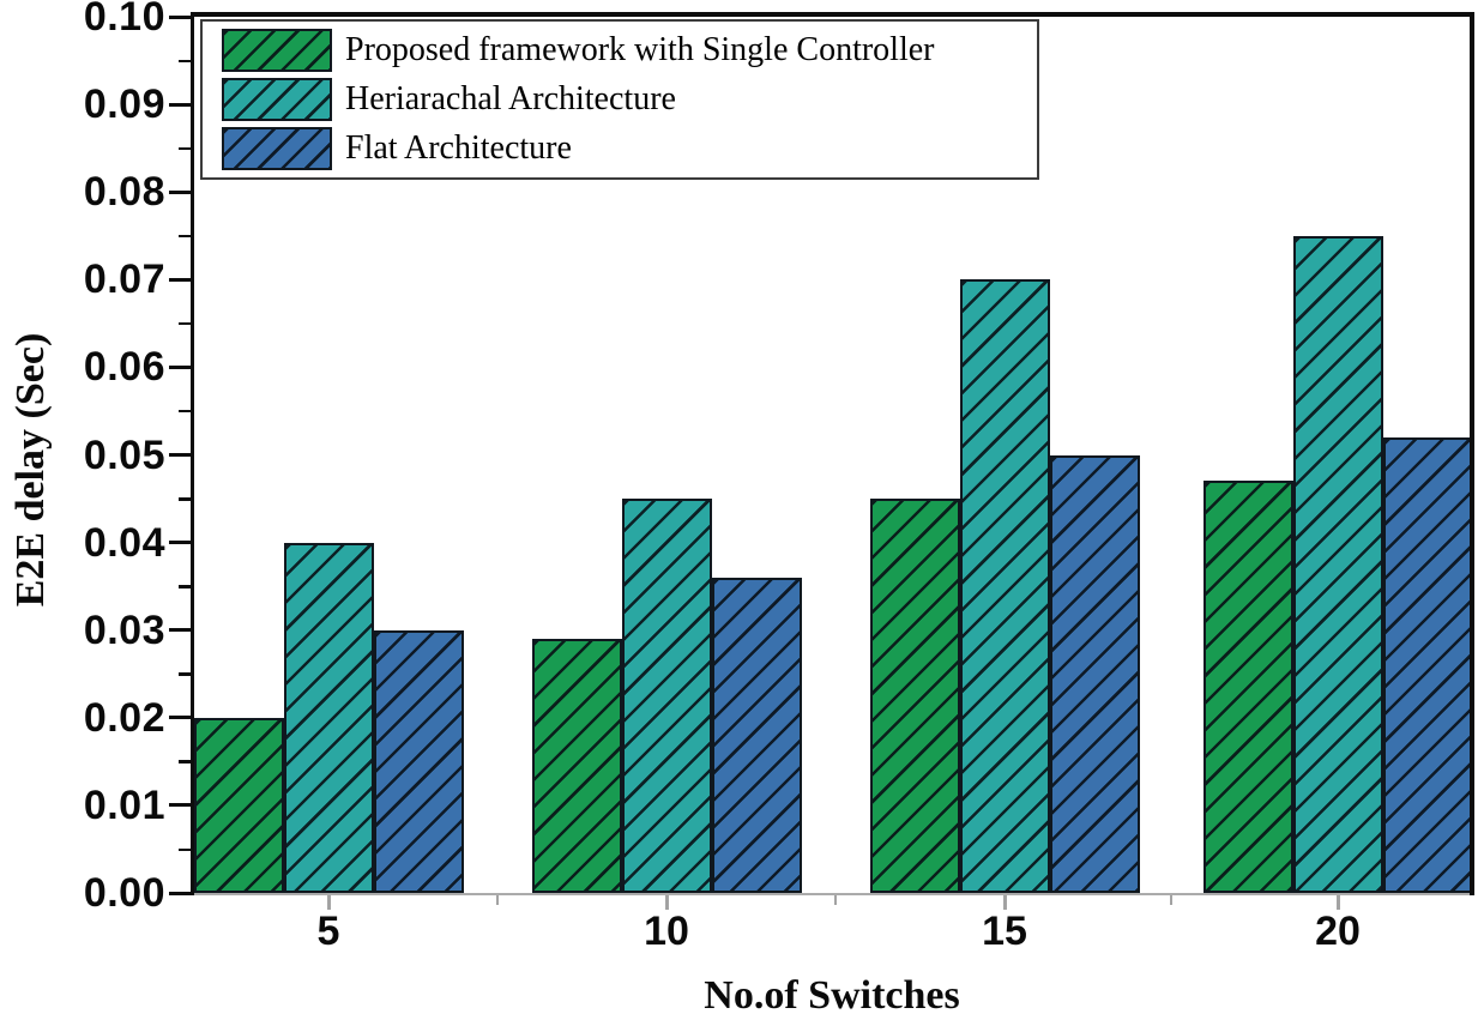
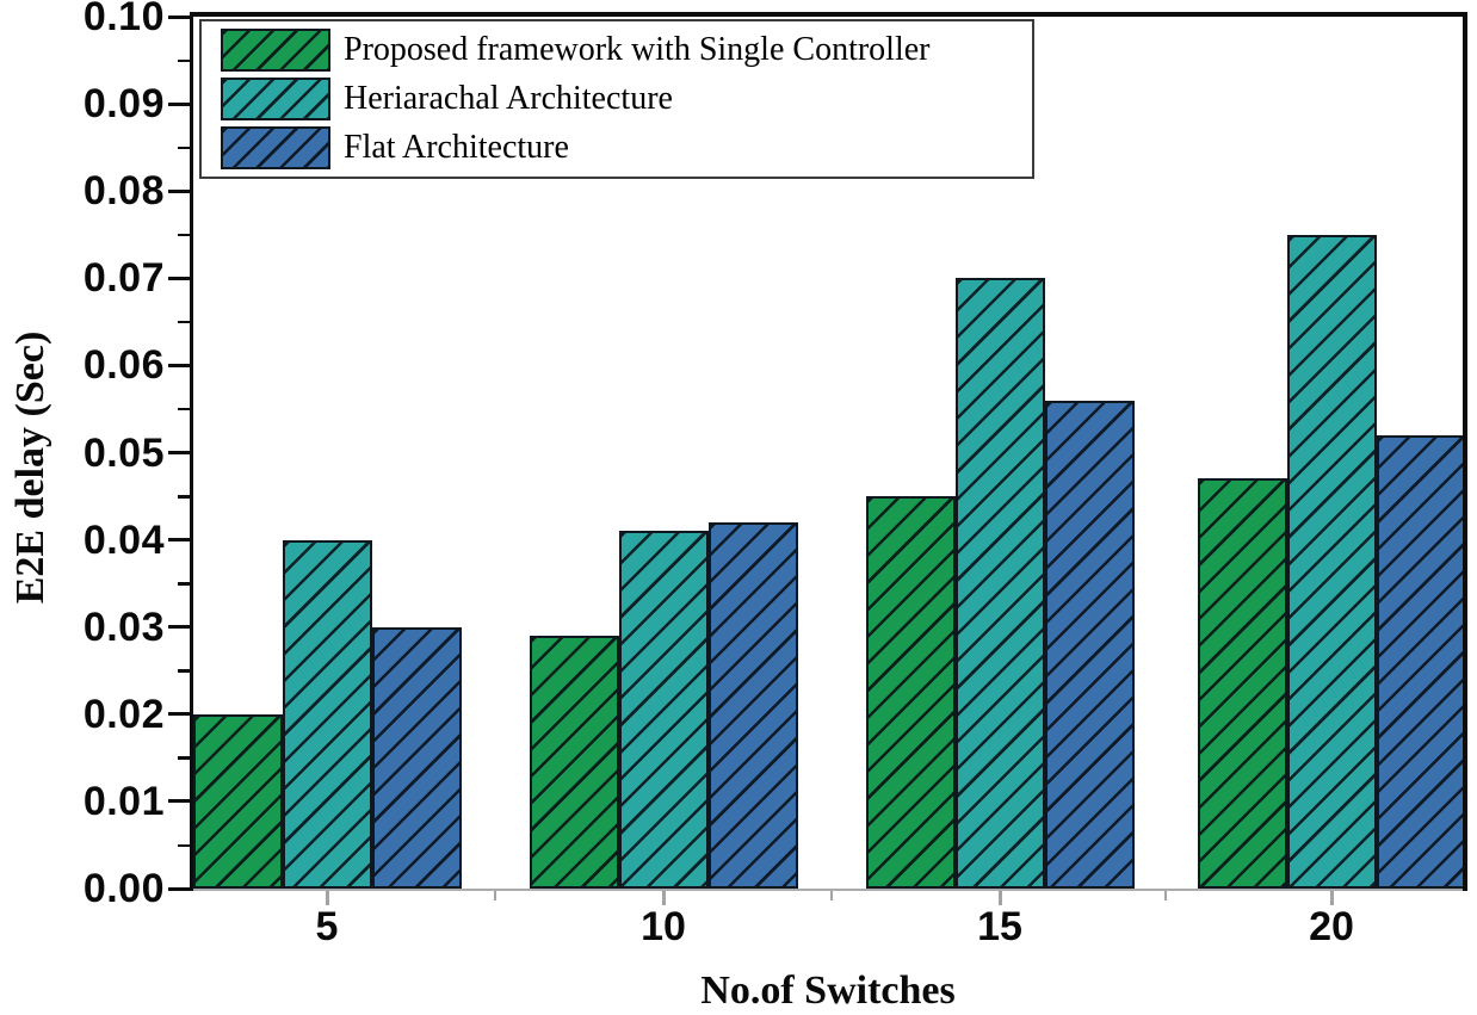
Heriarachal Architecture/10: 0.045 -> 0.041
Flat Architecture/10: 0.036 -> 0.042
Flat Architecture/15: 0.050 -> 0.056
